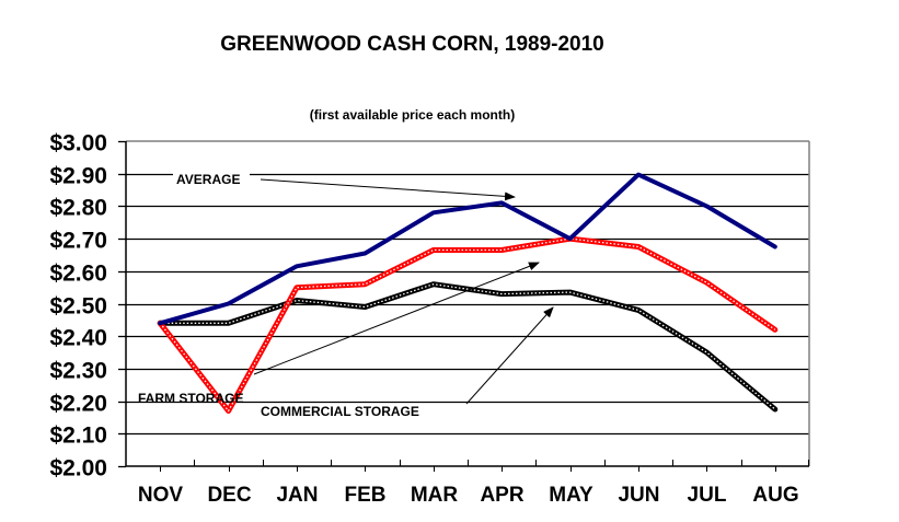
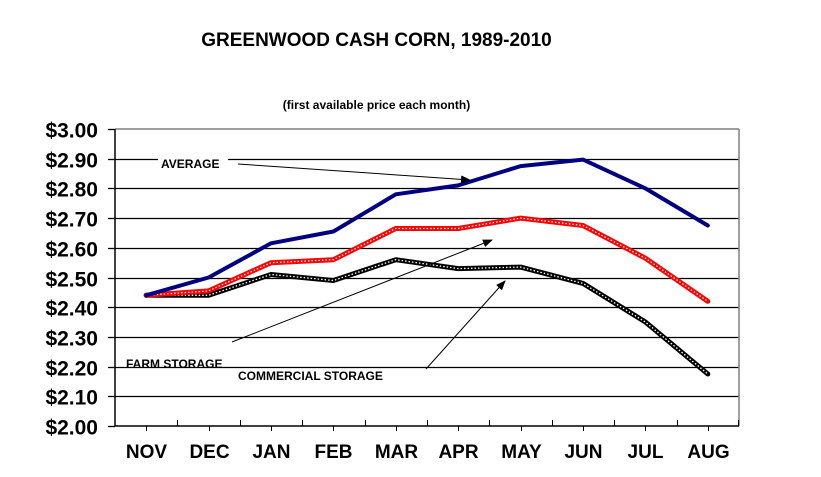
FARM STORAGE/DEC: $2.17 -> $2.46
AVERAGE/MAY: $2.70 -> $2.88
